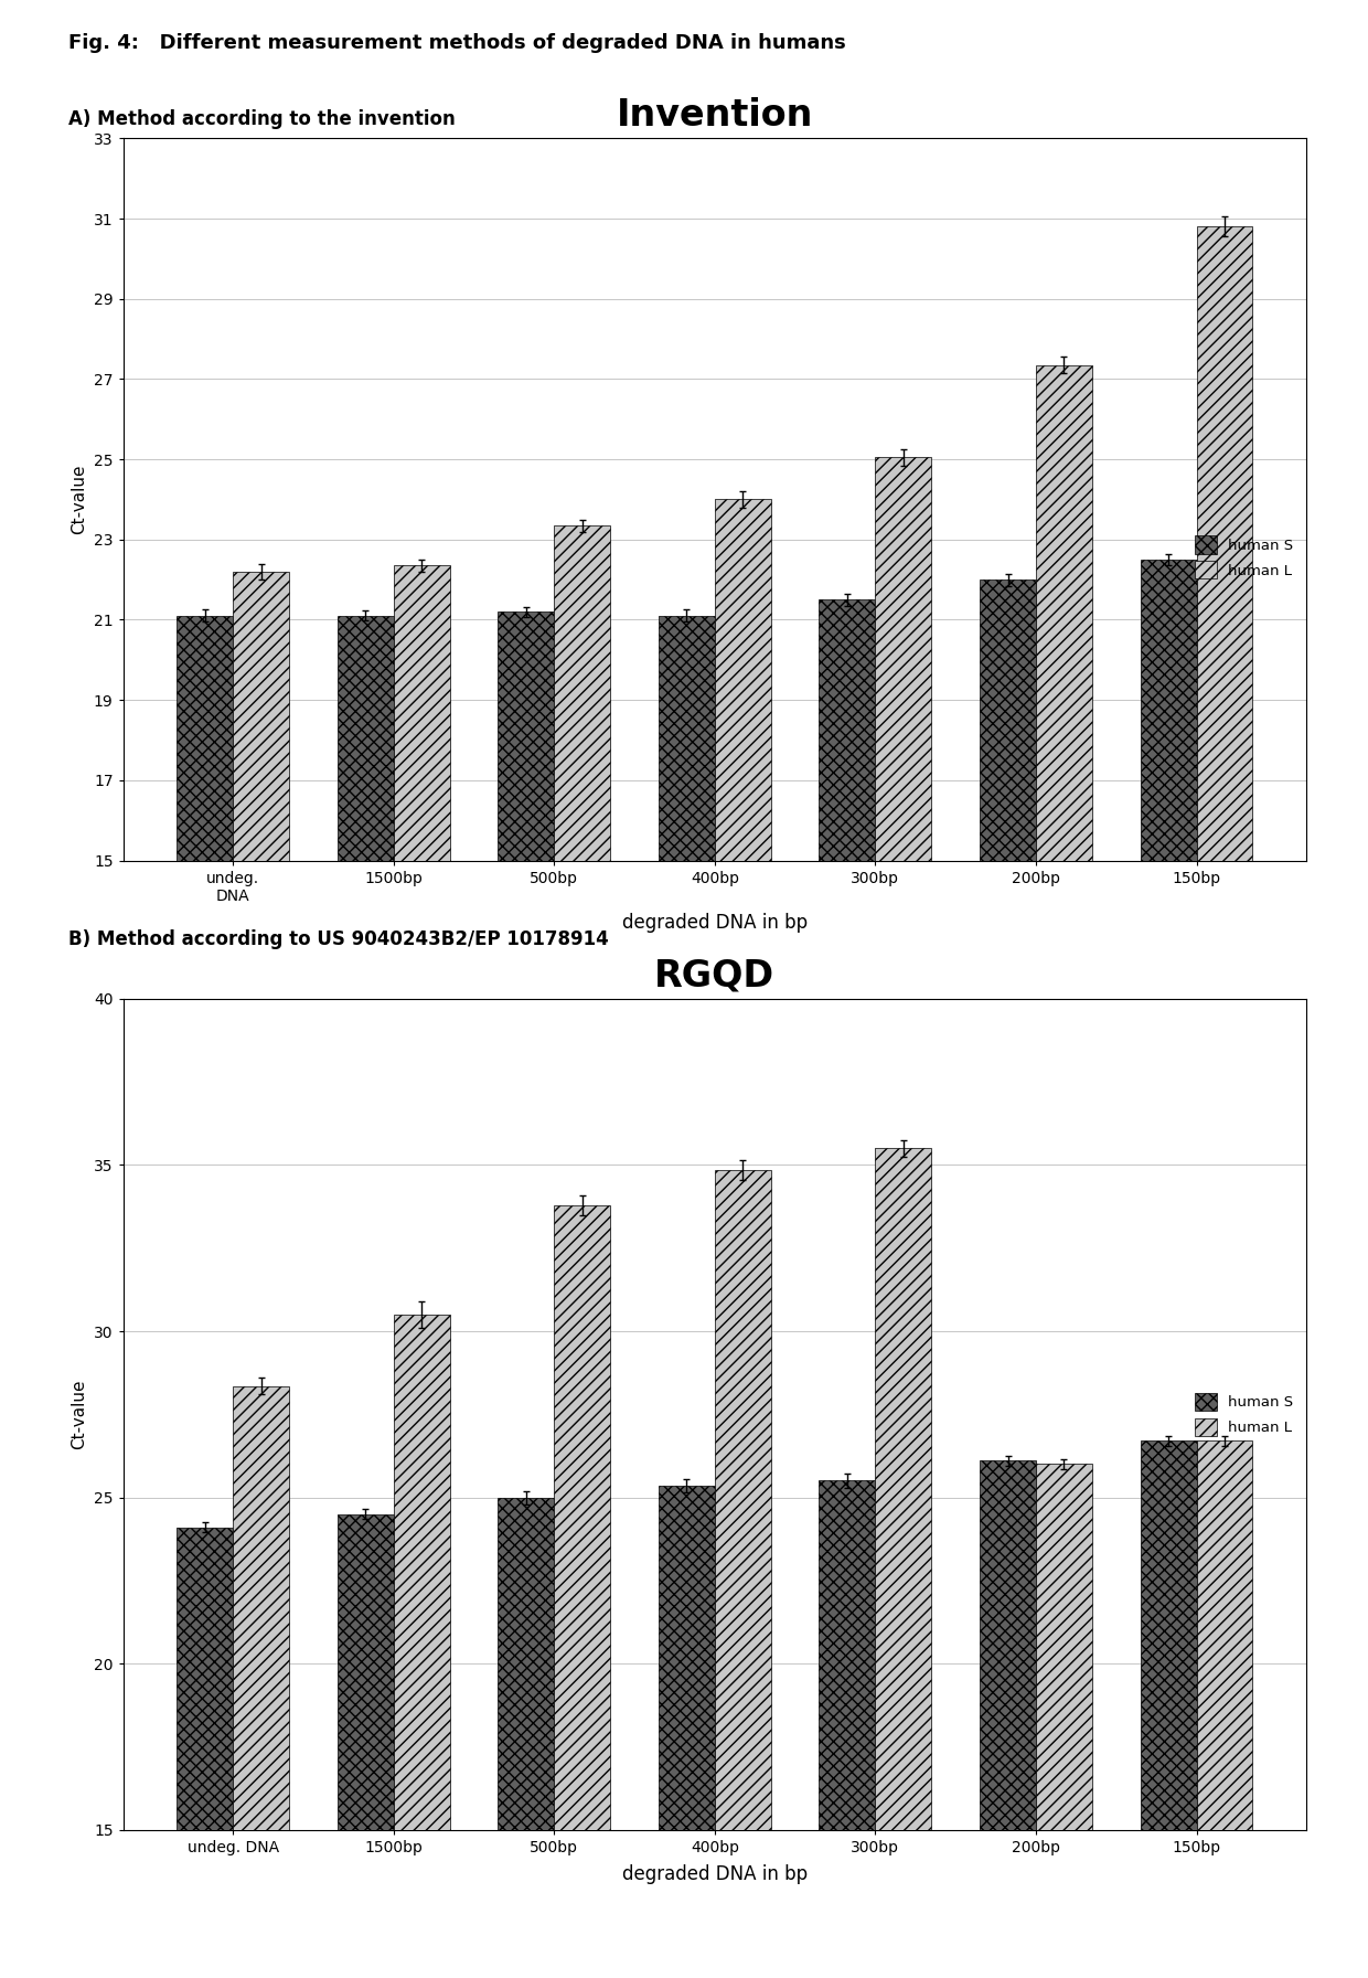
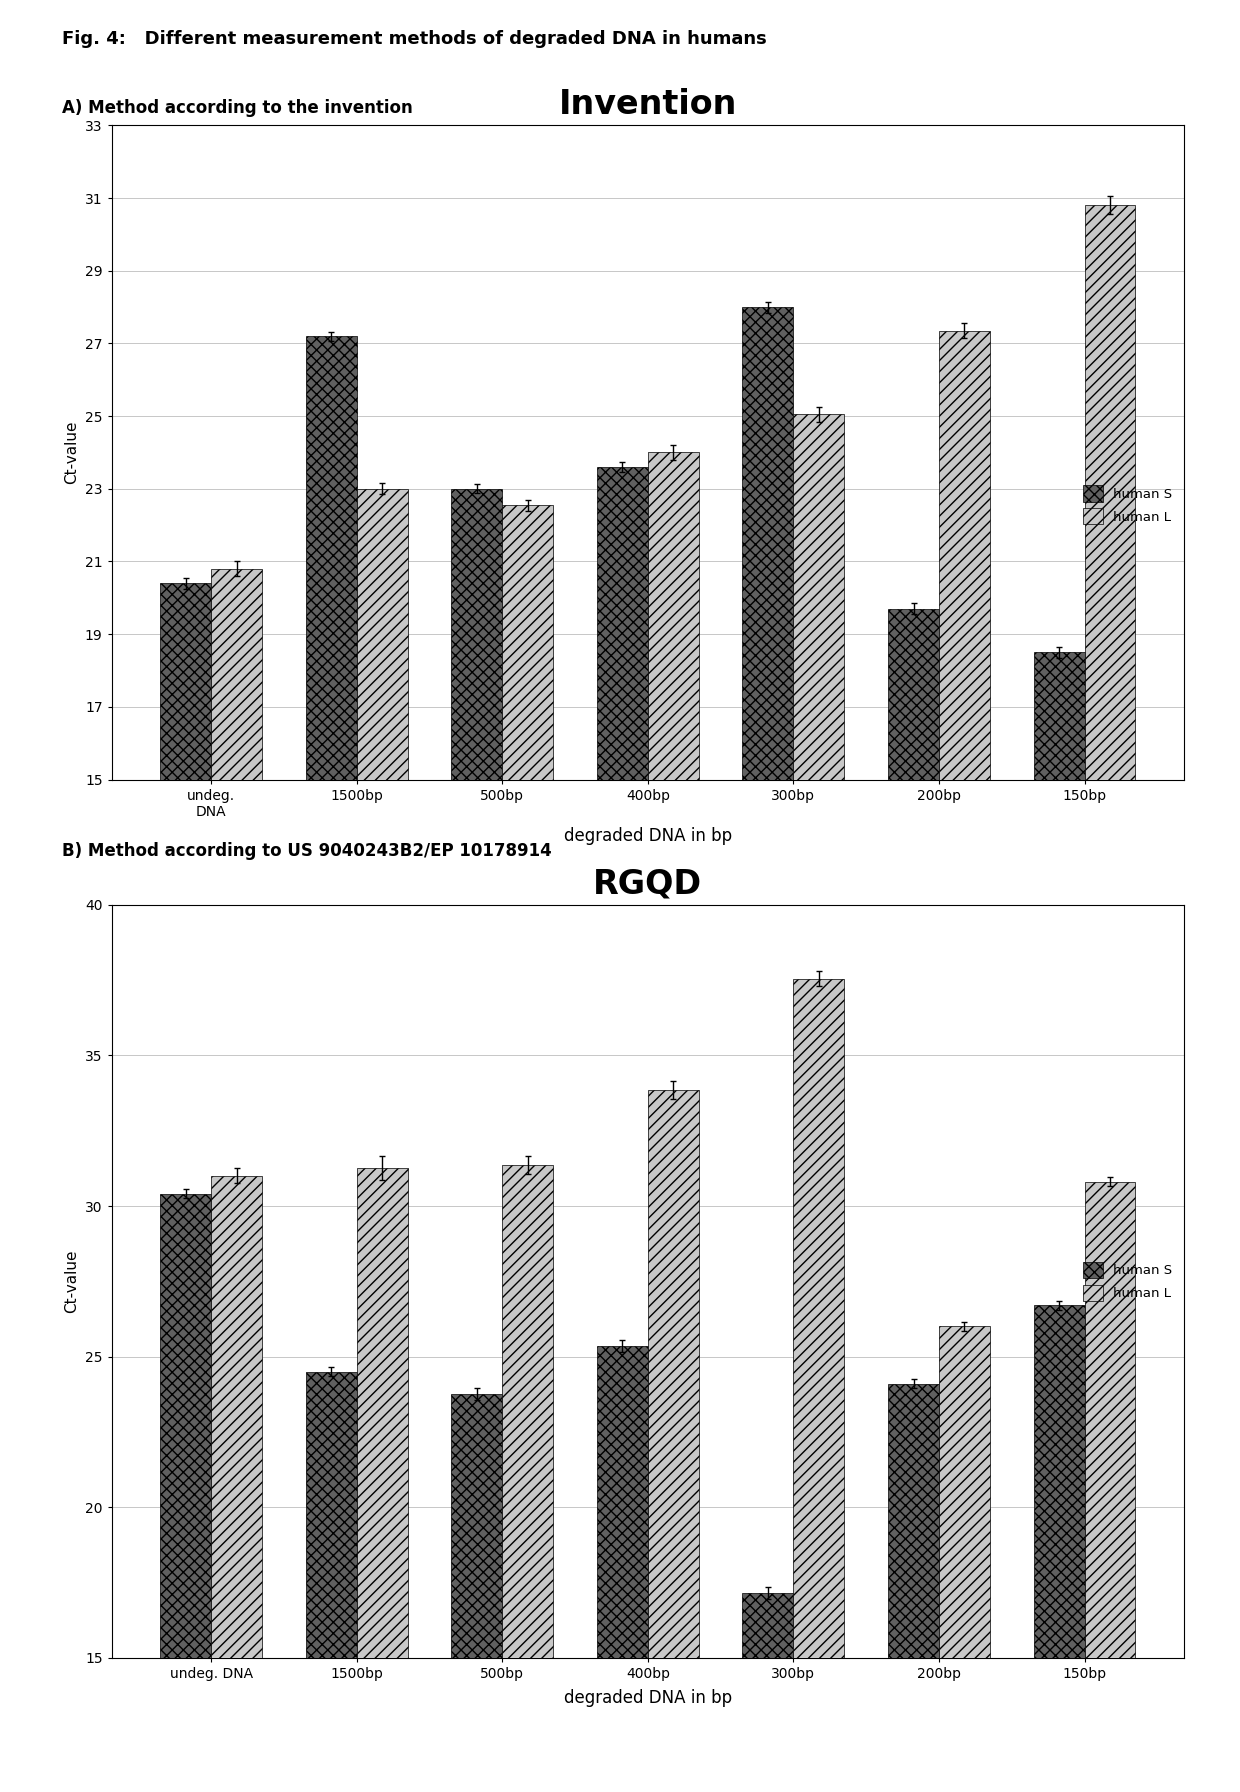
Invention/human S/undeg. DNA: 21.1 -> 20.4
Invention/human L/undeg. DNA: 22.20 -> 20.80
Invention/human S/1500bp: 21.1 -> 27.2
Invention/human L/1500bp: 22.35 -> 23.00
Invention/human S/500bp: 21.2 -> 23.0
Invention/human L/500bp: 23.35 -> 22.55
Invention/human S/400bp: 21.1 -> 23.6
Invention/human S/300bp: 21.5 -> 28.0
Invention/human S/200bp: 22.0 -> 19.7
Invention/human S/150bp: 22.5 -> 18.5
RGQD/human S/undeg. DNA: 24.10 -> 30.40
RGQD/human L/undeg. DNA: 28.35 -> 31.00
RGQD/human L/1500bp: 30.50 -> 31.25
RGQD/human S/500bp: 25.00 -> 23.75
RGQD/human L/500bp: 33.80 -> 31.35
RGQD/human L/400bp: 34.85 -> 33.85
RGQD/human S/300bp: 25.50 -> 17.15
RGQD/human L/300bp: 35.50 -> 37.55
RGQD/human S/200bp: 26.10 -> 24.10
RGQD/human L/150bp: 26.70 -> 30.80
